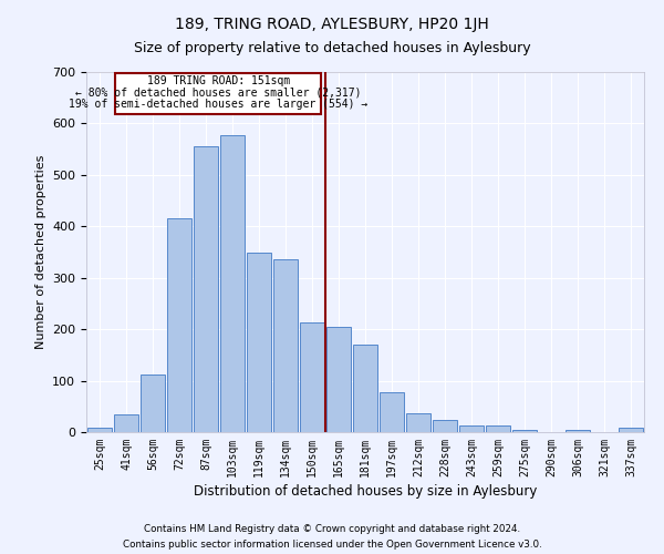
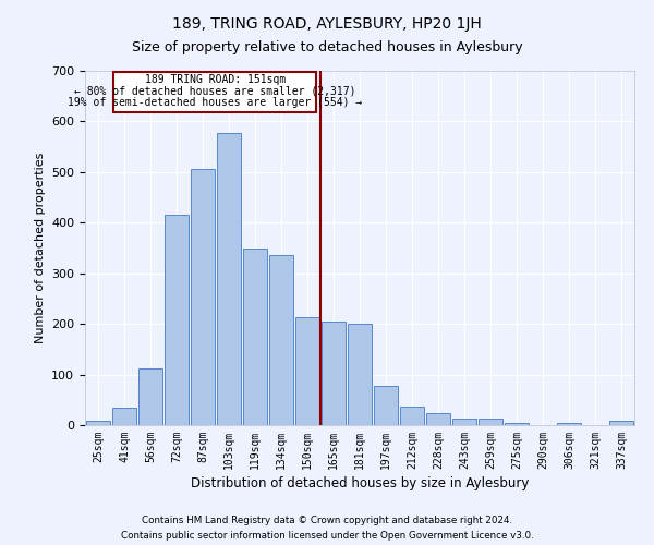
87sqm: 555 -> 507
181sqm: 170 -> 200
